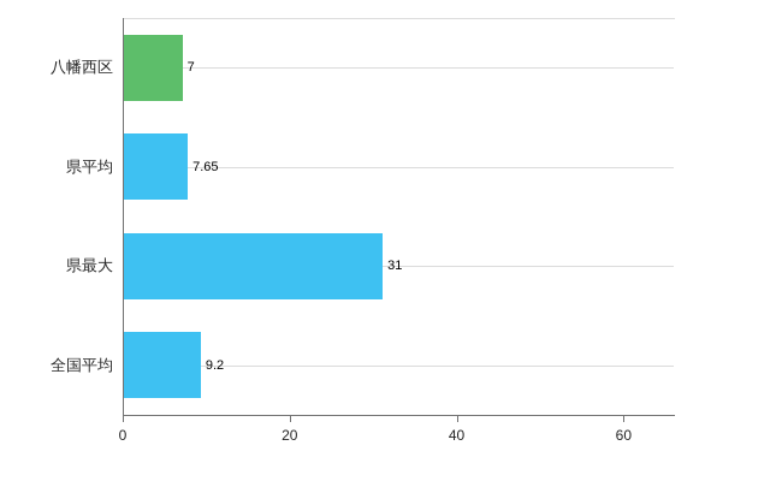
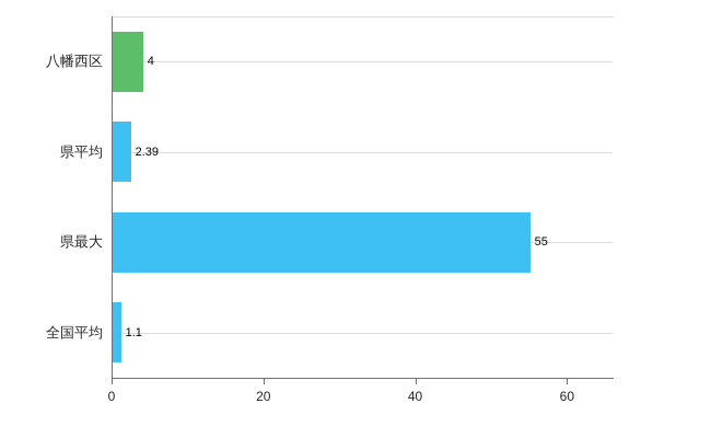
八幡西区: 7 -> 4
県平均: 7.65 -> 2.39
県最大: 31 -> 55
全国平均: 9.2 -> 1.1
